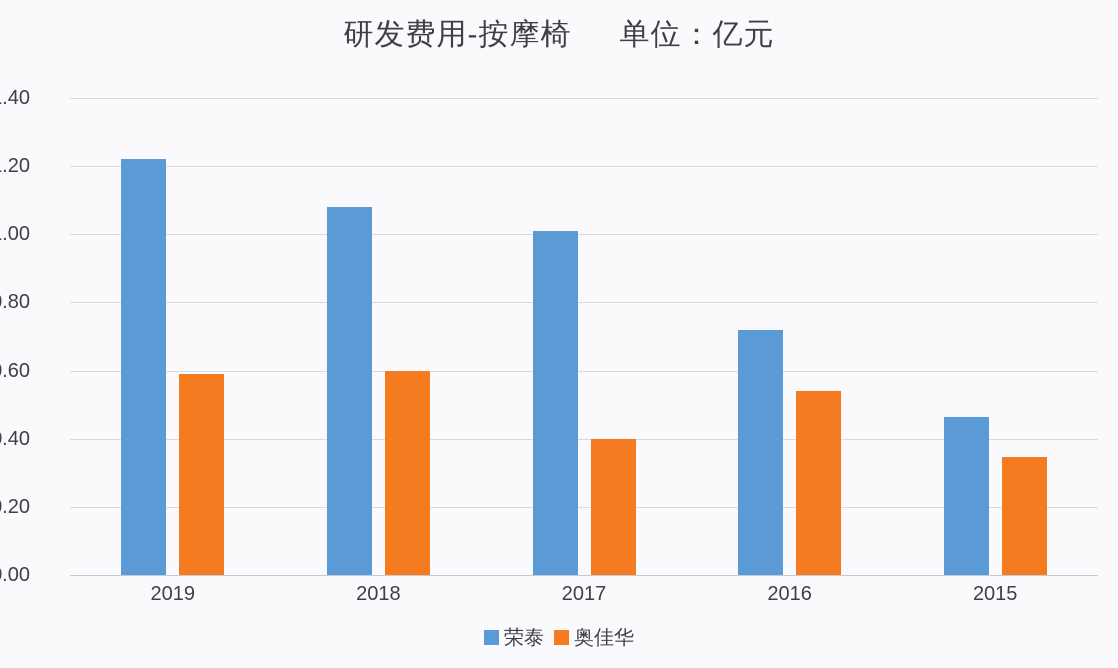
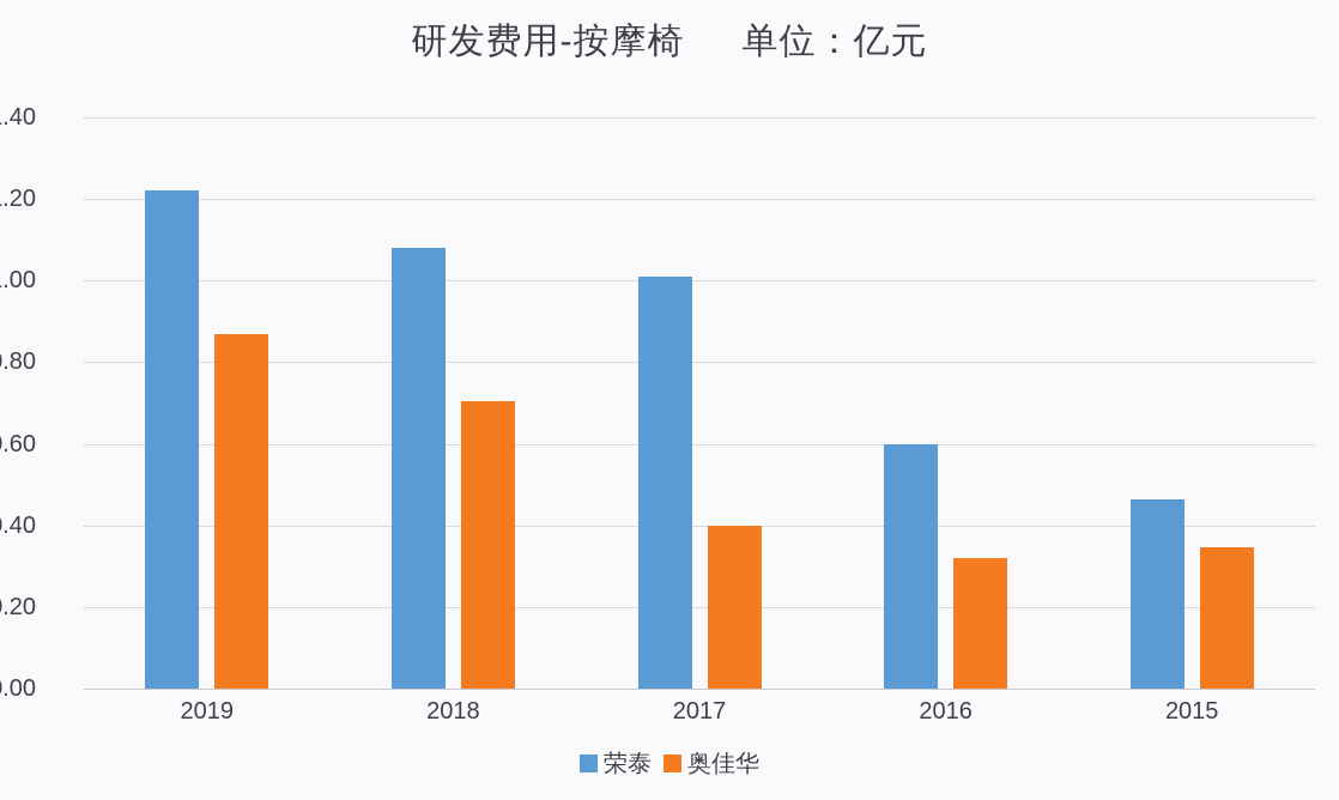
奥佳华/2019: 0.59 -> 0.87
奥佳华/2018: 0.60 -> 0.70
荣泰/2016: 0.72 -> 0.60
奥佳华/2016: 0.54 -> 0.32
